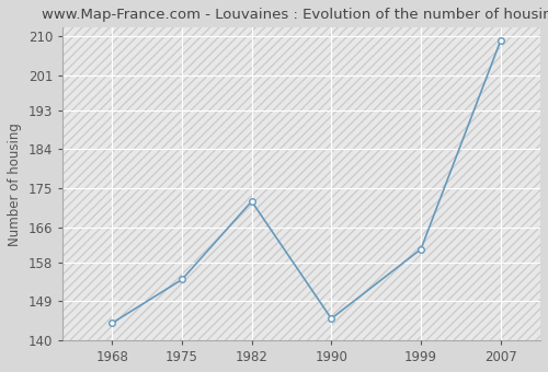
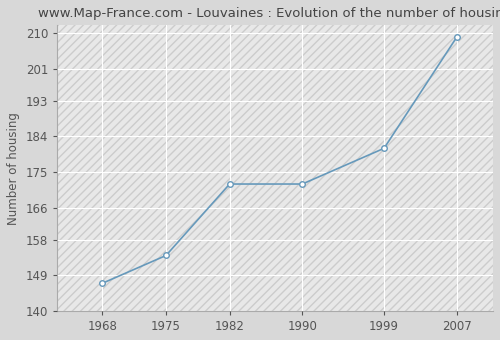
1968: 144 -> 147
1990: 145 -> 172
1999: 161 -> 181
